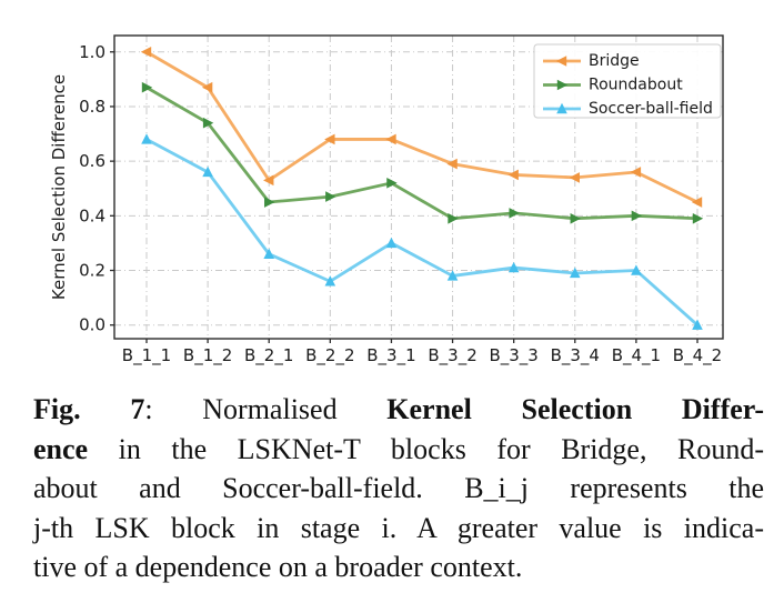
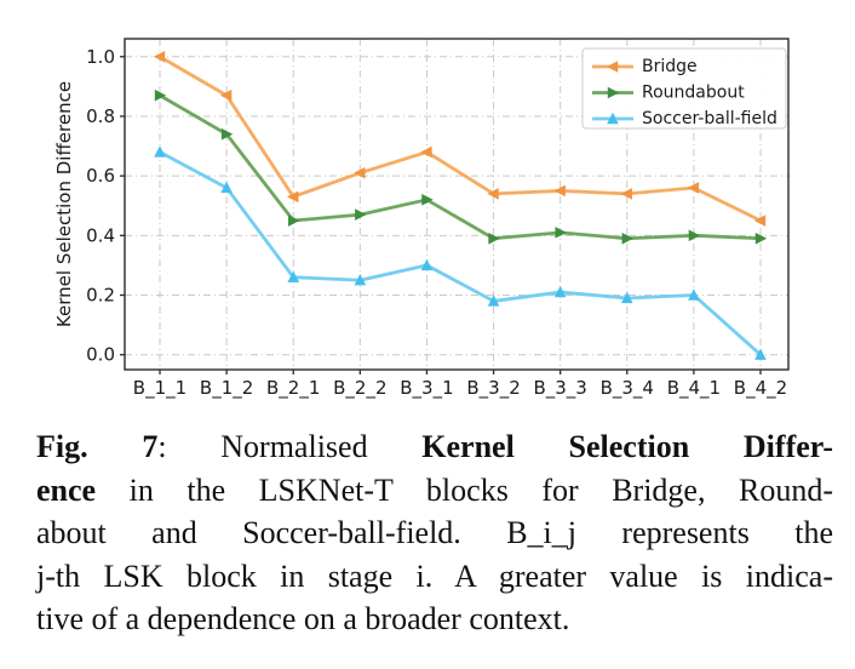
Bridge/B_2_2: 0.68 -> 0.61
Soccer-ball-field/B_2_2: 0.16 -> 0.25
Bridge/B_3_2: 0.59 -> 0.54
